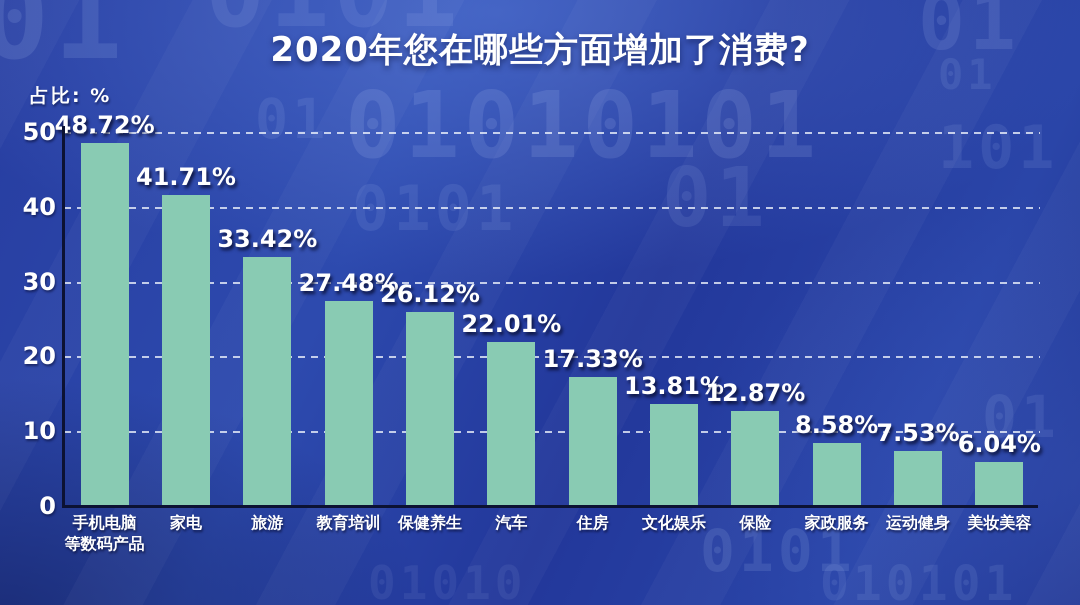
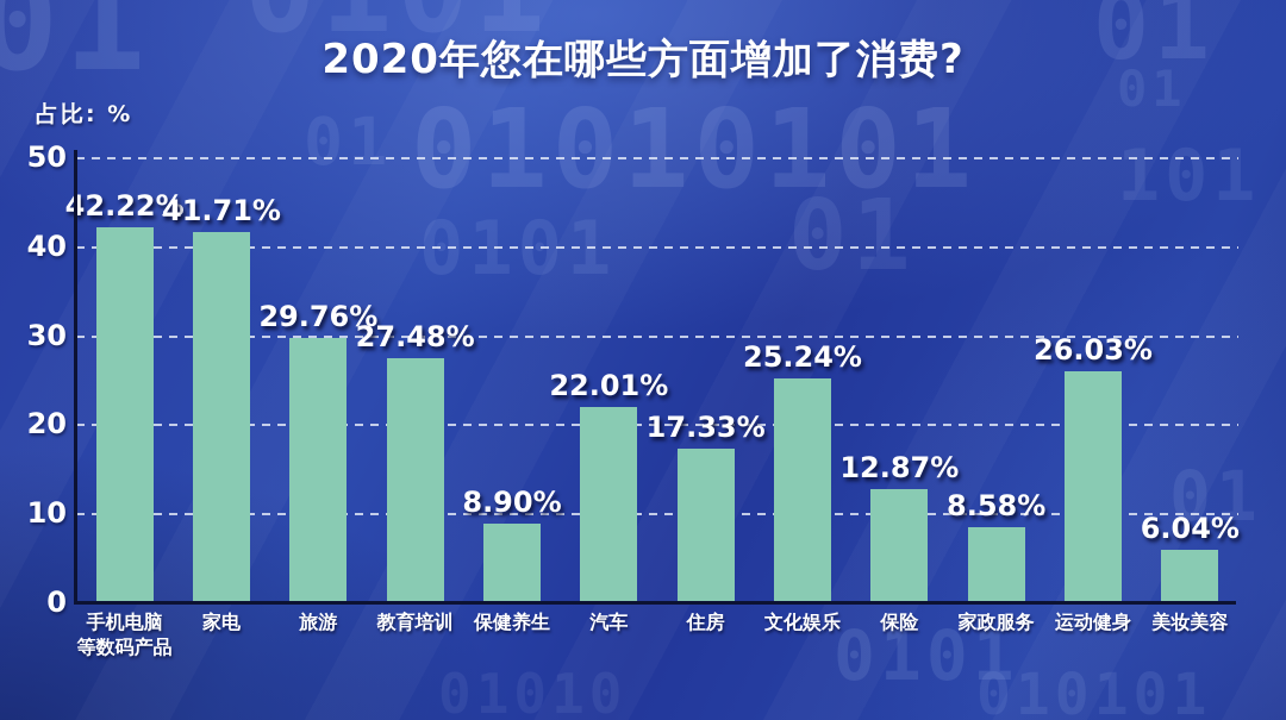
手机电脑等数码产品: 48.72% -> 42.22%
旅游: 33.42% -> 29.76%
保健养生: 26.12% -> 8.90%
文化娱乐: 13.81% -> 25.24%
运动健身: 7.53% -> 26.03%
